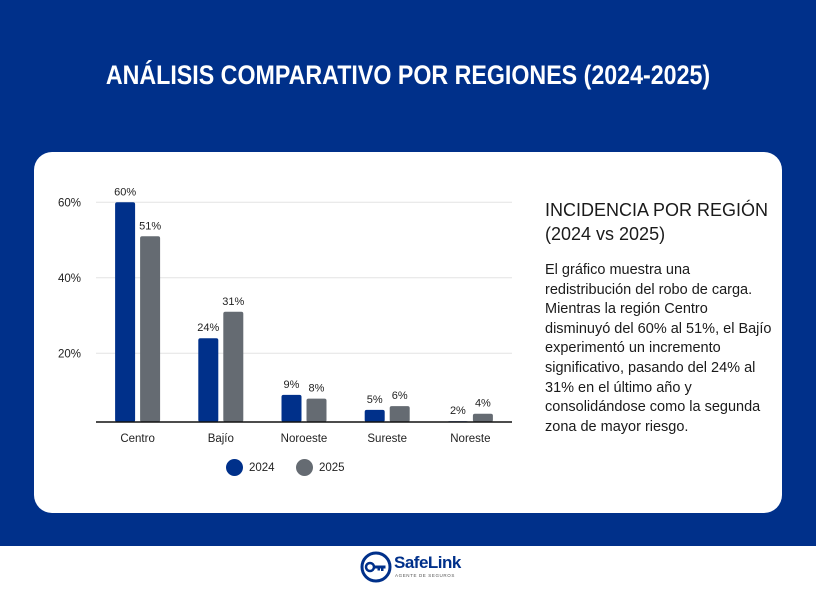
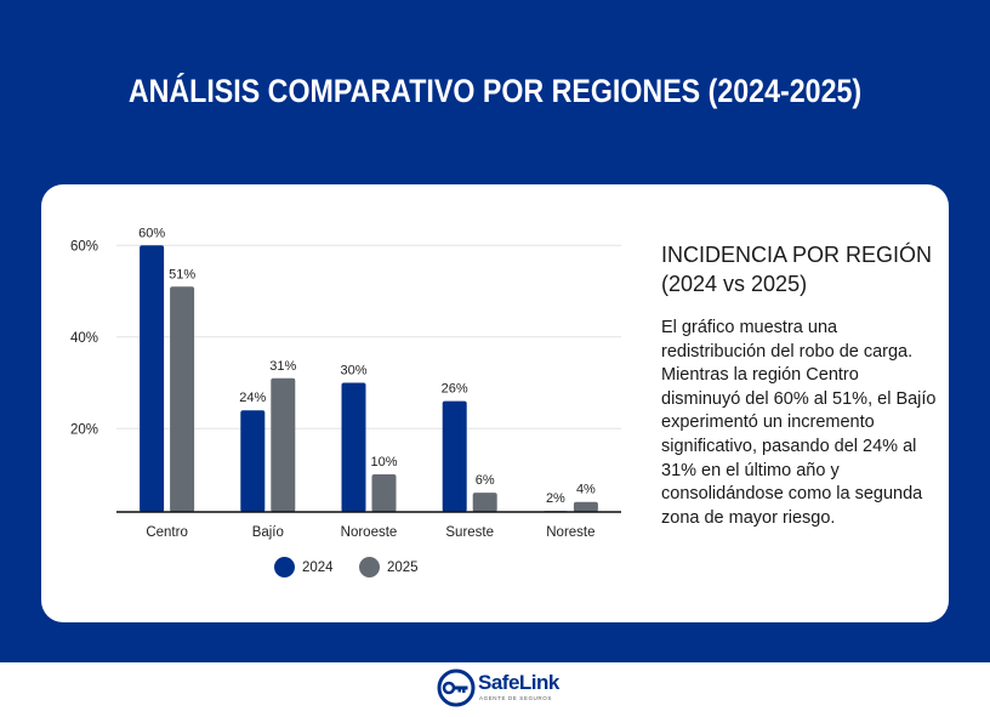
2024/Noroeste: 9% -> 30%
2025/Noroeste: 8% -> 10%
2024/Sureste: 5% -> 26%
